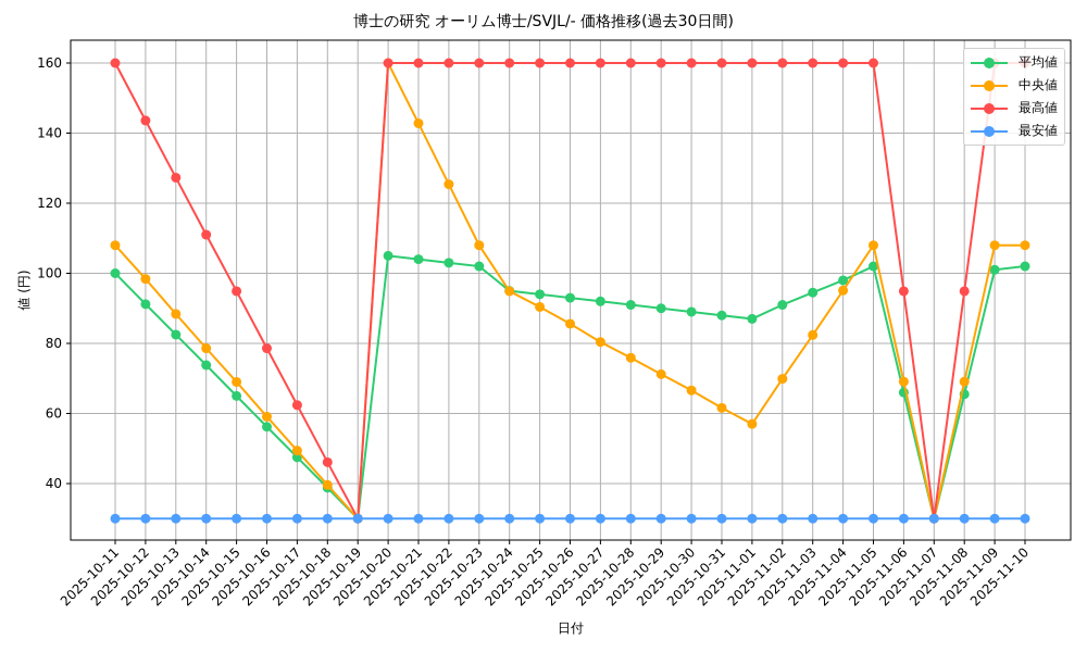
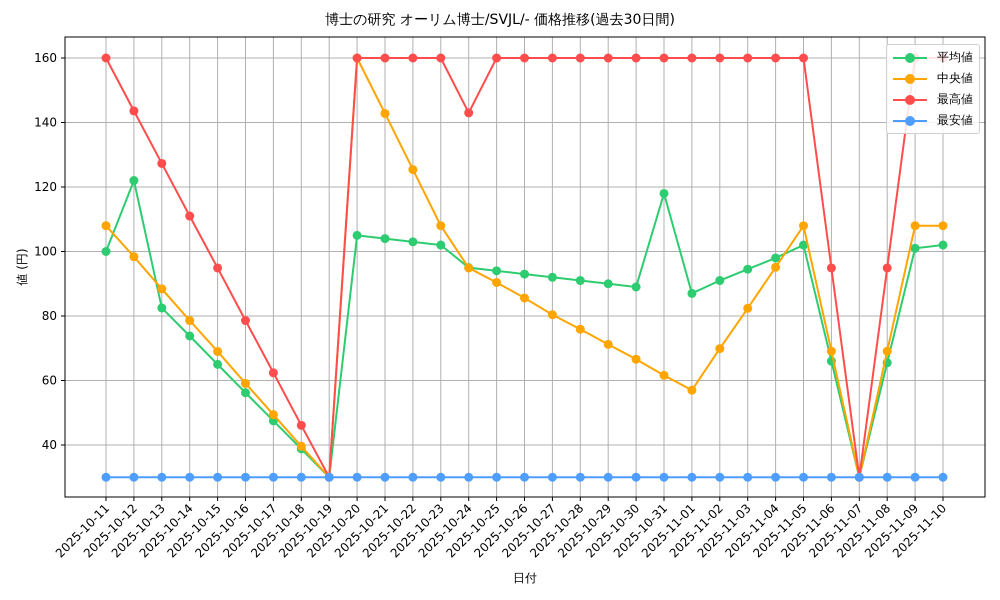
平均値/2025-10-12: 91 -> 122
最高値/2025-10-24: 160 -> 143
平均値/2025-10-31: 88 -> 118
